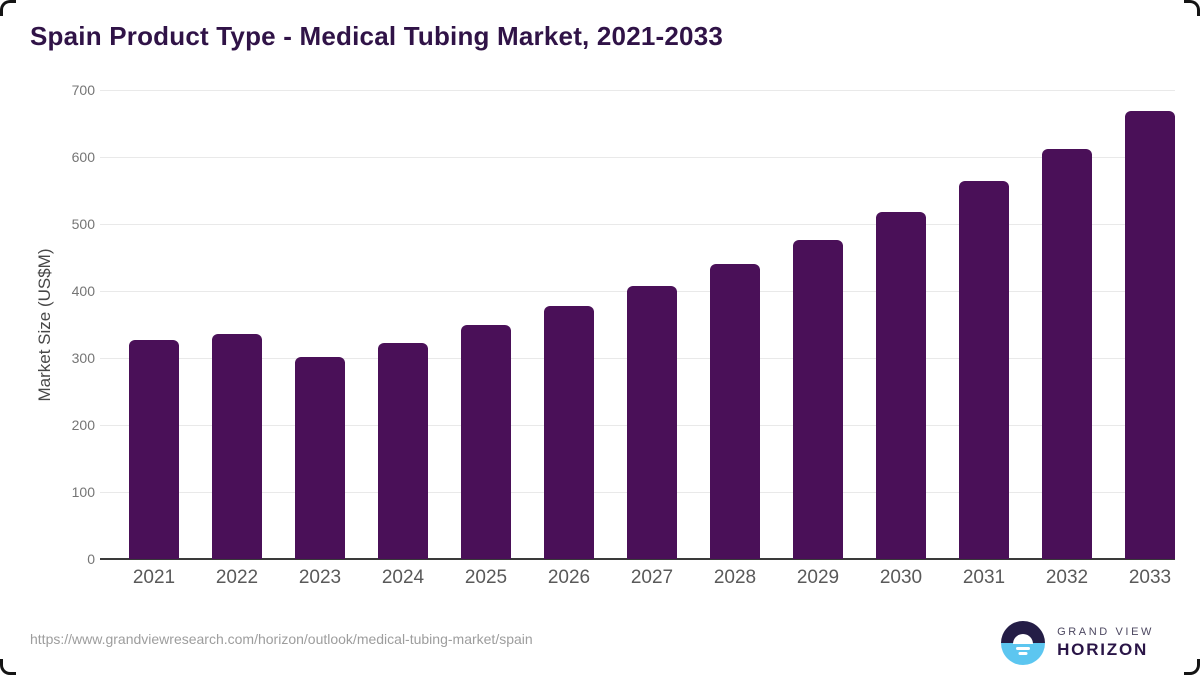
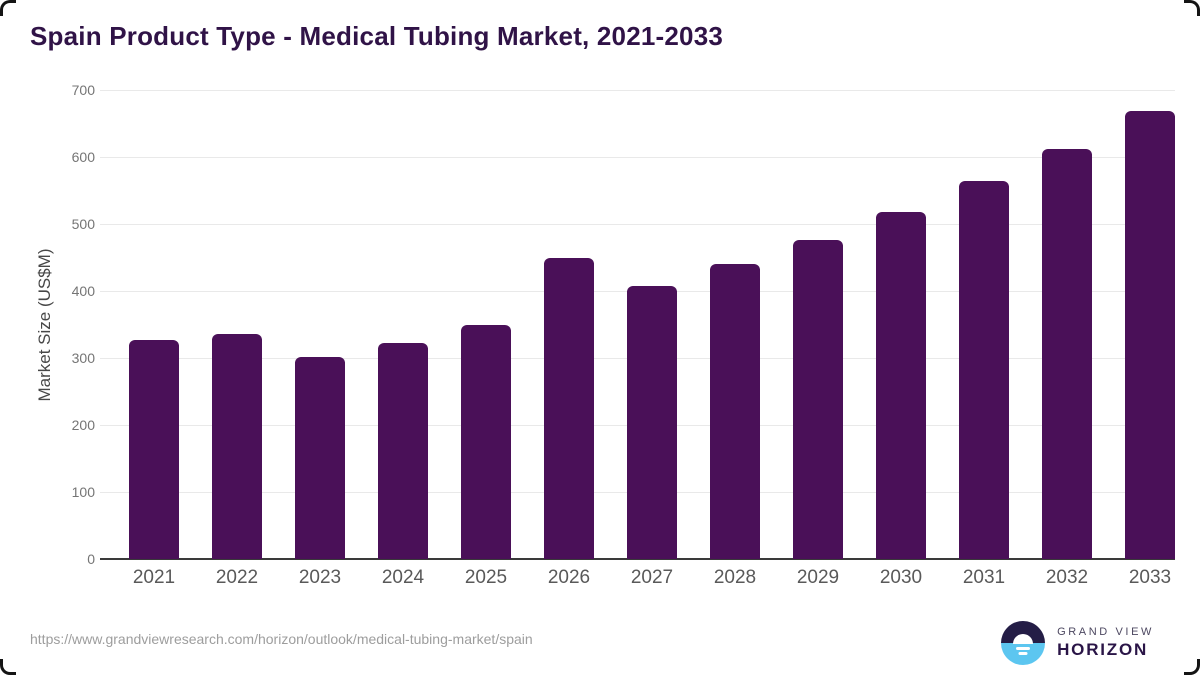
2026: 380 -> 450
